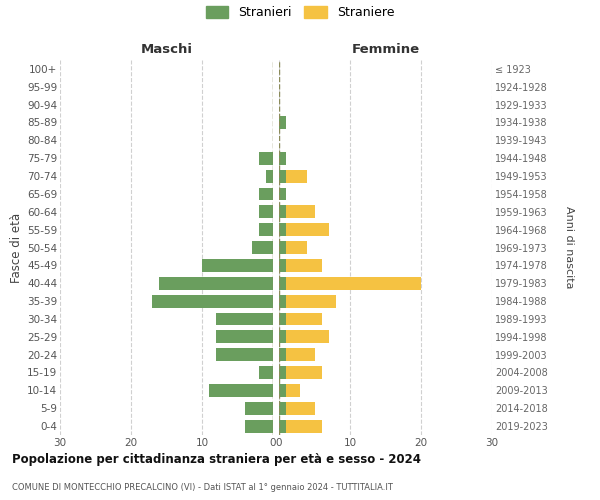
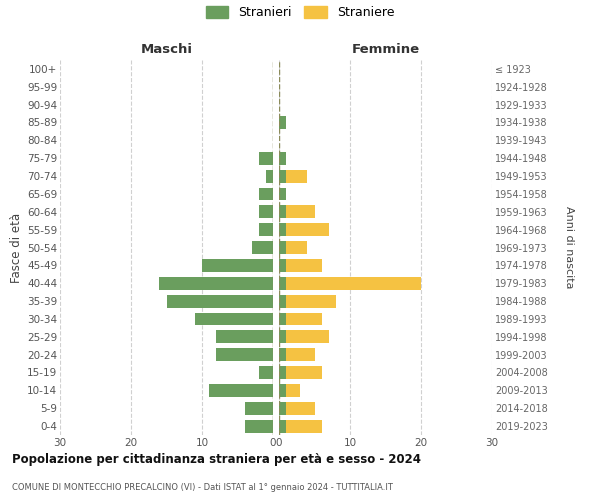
Maschi/35-39: 17 -> 15
Maschi/30-34: 8 -> 11
